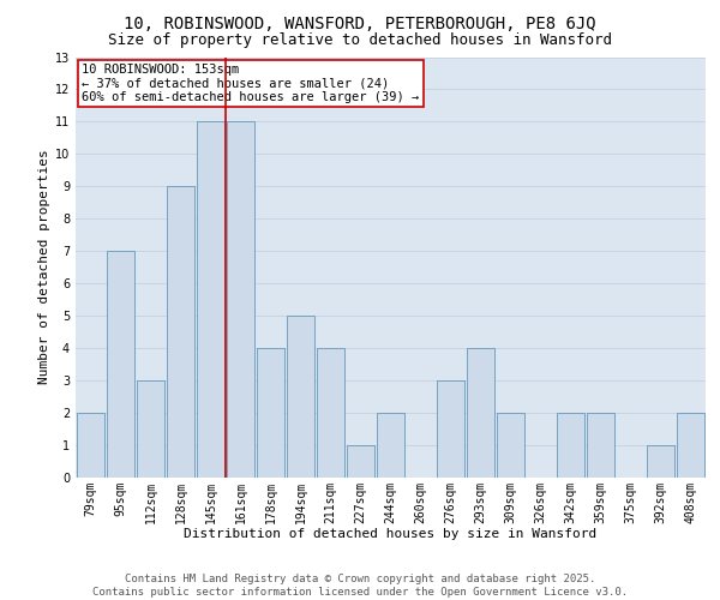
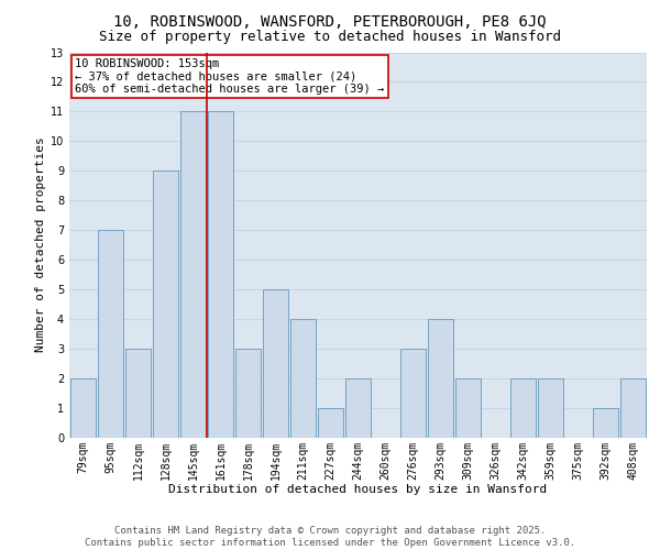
178sqm: 4 -> 3
